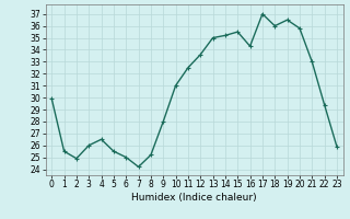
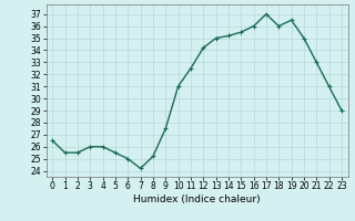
0: 29.9 -> 26.5
2: 24.9 -> 25.5
4: 26.5 -> 26.0
9: 28.0 -> 27.5
12: 33.6 -> 34.2
16: 34.3 -> 36.0
20: 35.8 -> 35.0
22: 29.4 -> 31.0
23: 25.9 -> 29.0
